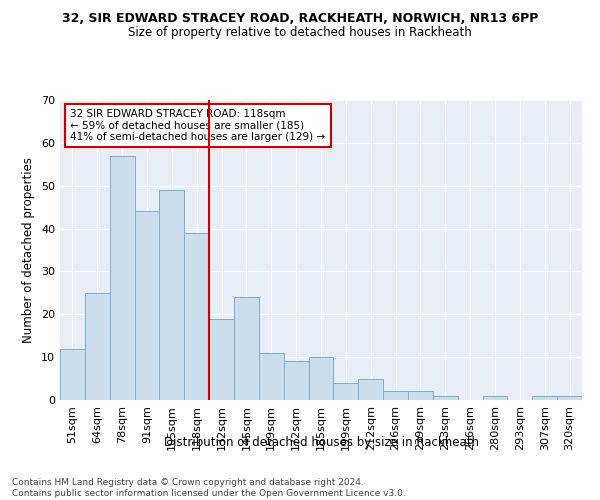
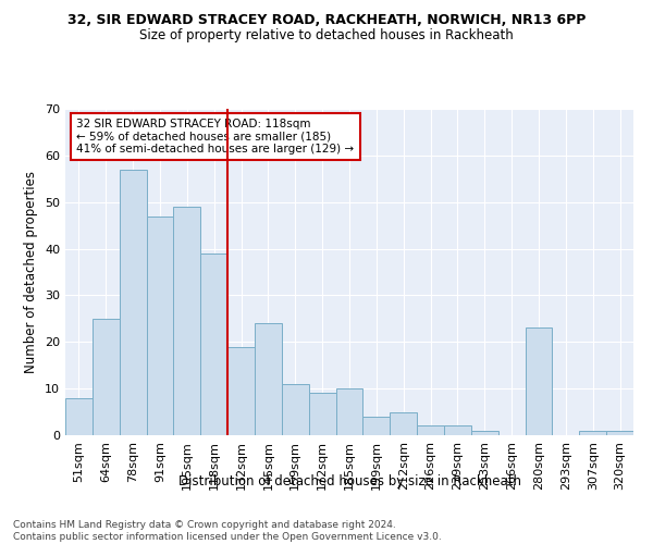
51sqm: 12 -> 8
91sqm: 44 -> 47
280sqm: 1 -> 23
